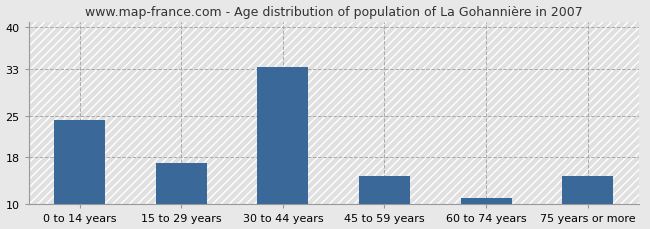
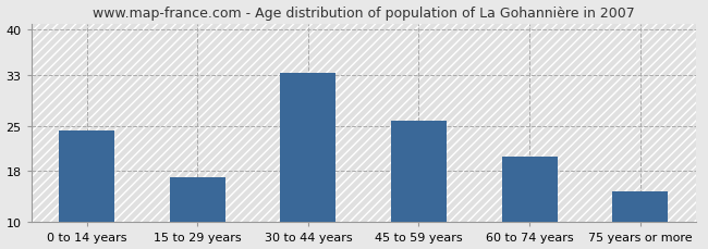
45 to 59 years: 14.8 -> 25.8
60 to 74 years: 11.1 -> 20.2
